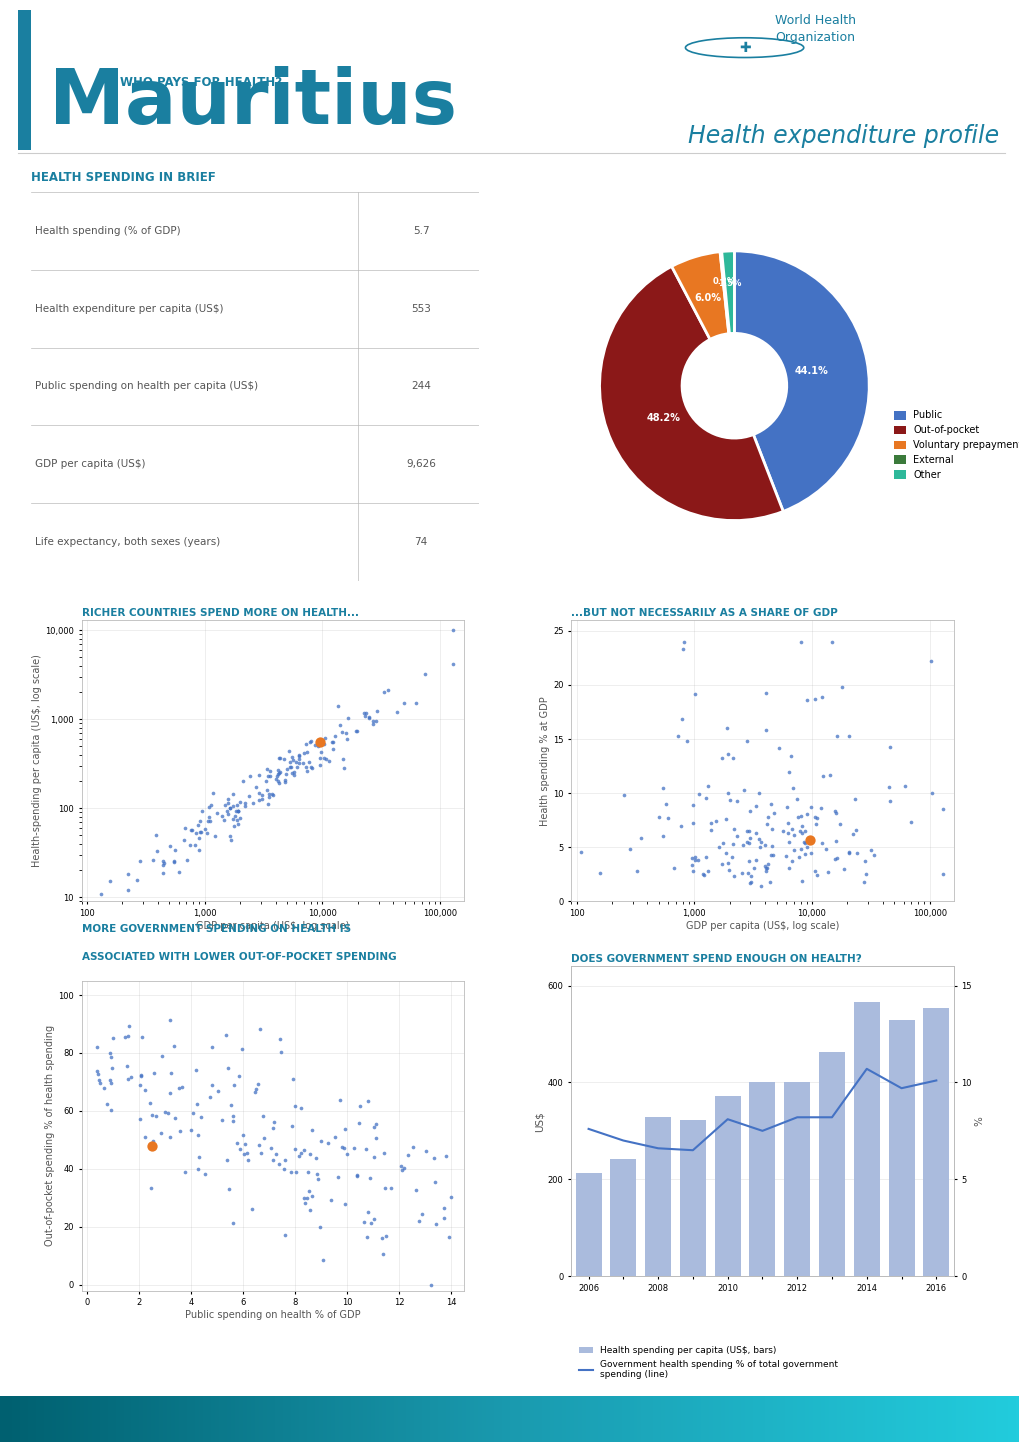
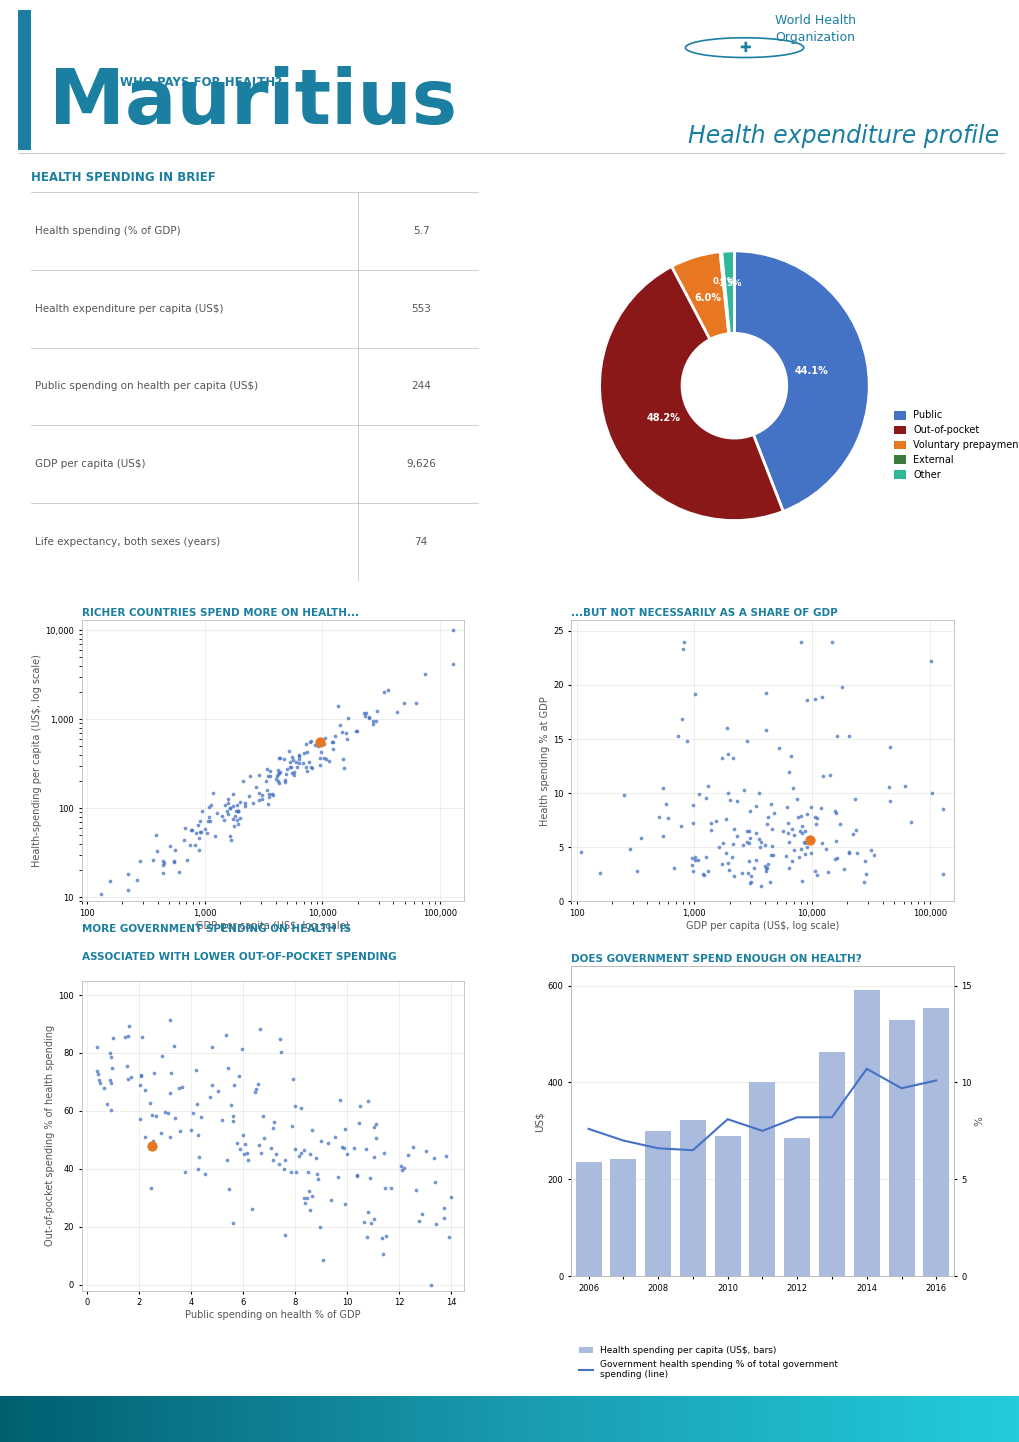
DOES GOVERNMENT SPEND ENOUGH ON HEALTH?/Health spending per capita (US$, bars)/2006: 212 -> 235
DOES GOVERNMENT SPEND ENOUGH ON HEALTH?/Health spending per capita (US$, bars)/2008: 328 -> 300
DOES GOVERNMENT SPEND ENOUGH ON HEALTH?/Health spending per capita (US$, bars)/2010: 372 -> 290
DOES GOVERNMENT SPEND ENOUGH ON HEALTH?/Health spending per capita (US$, bars)/2012: 400 -> 285
DOES GOVERNMENT SPEND ENOUGH ON HEALTH?/Health spending per capita (US$, bars)/2014: 565 -> 590
